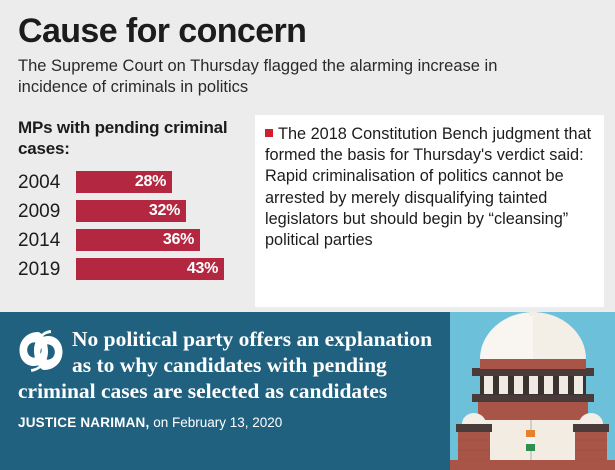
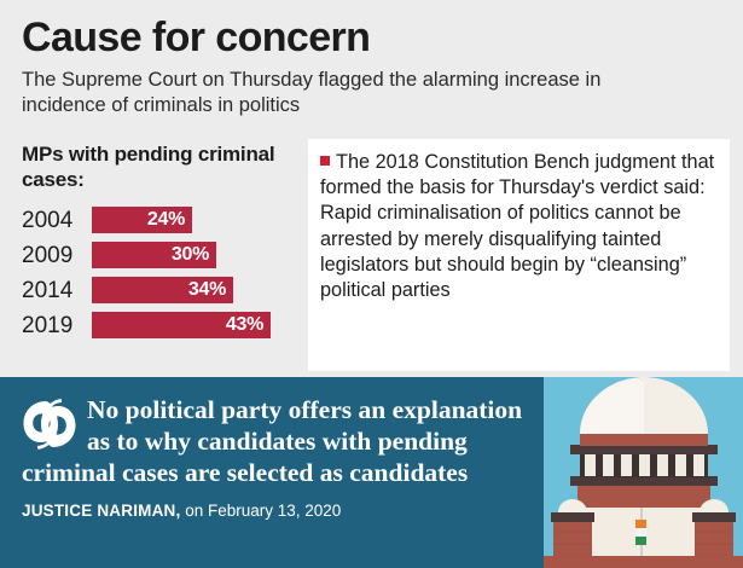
2004: 28% -> 24%
2009: 32% -> 30%
2014: 36% -> 34%
